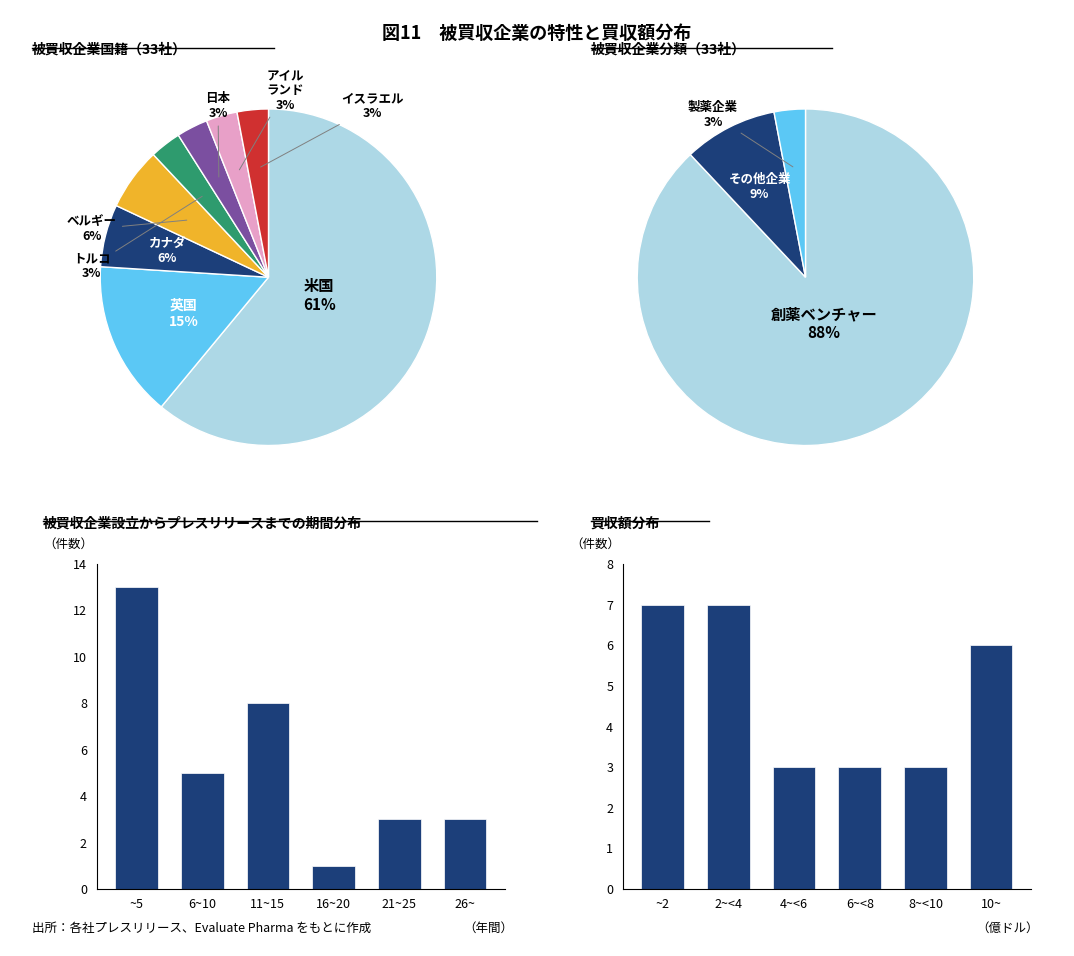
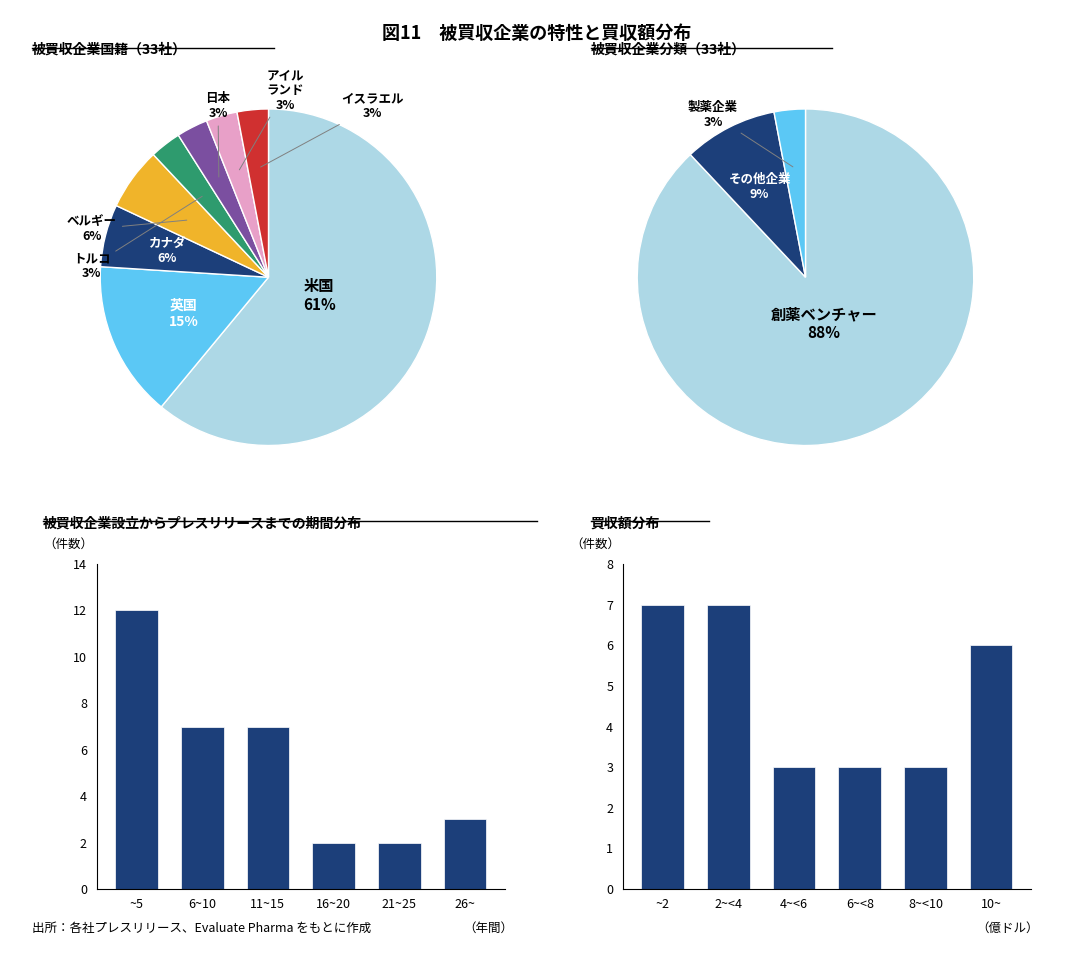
~5: 13 -> 12
6~10: 5 -> 7
11~15: 8 -> 7
16~20: 1 -> 2
21~25: 3 -> 2
